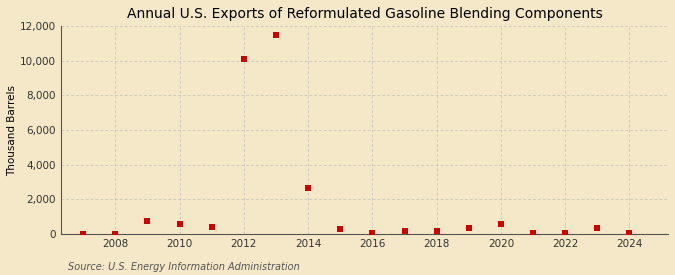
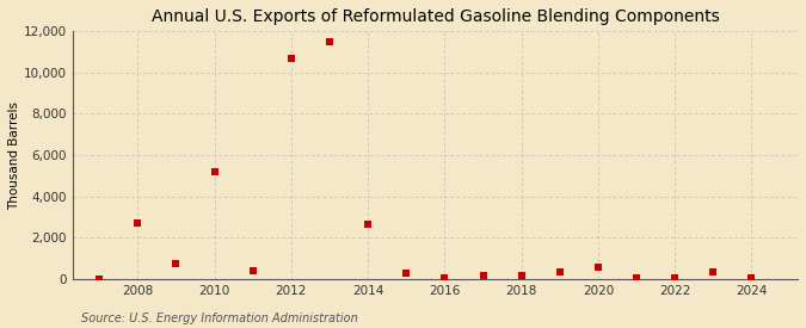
2008: 0 -> 2,700
2010: 600 -> 5,200
2012: 10,100 -> 10,700
